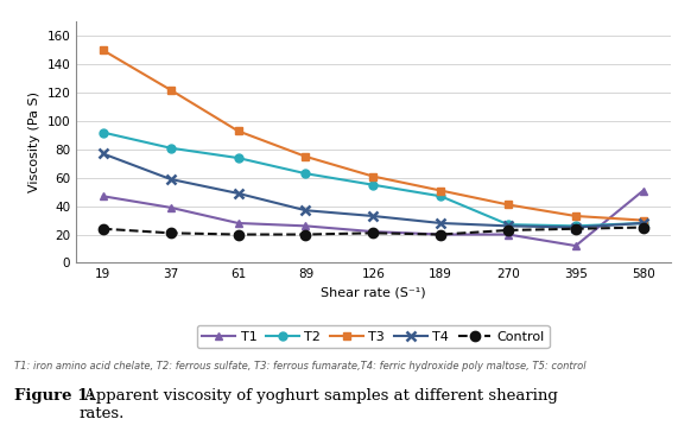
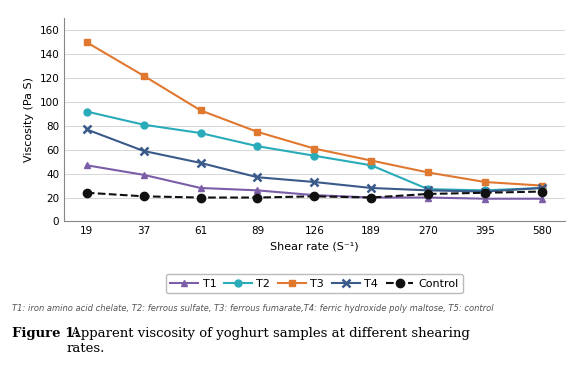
T1/395: 12 -> 19
T1/580: 51 -> 19
